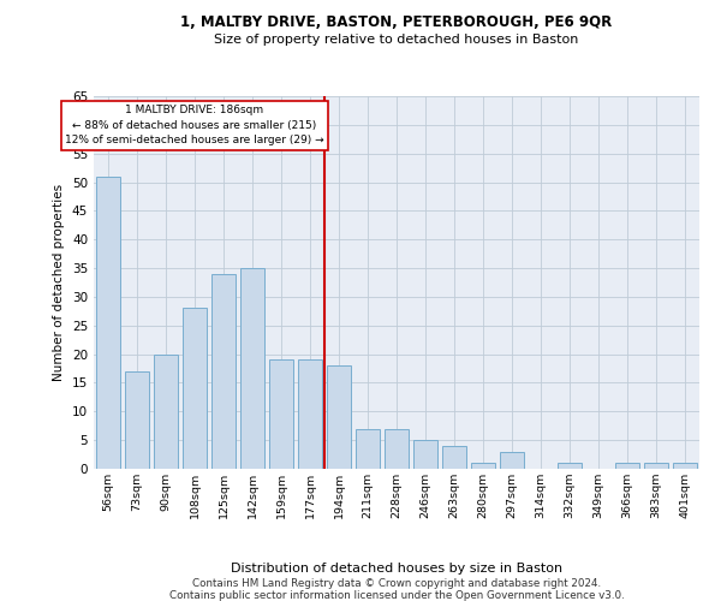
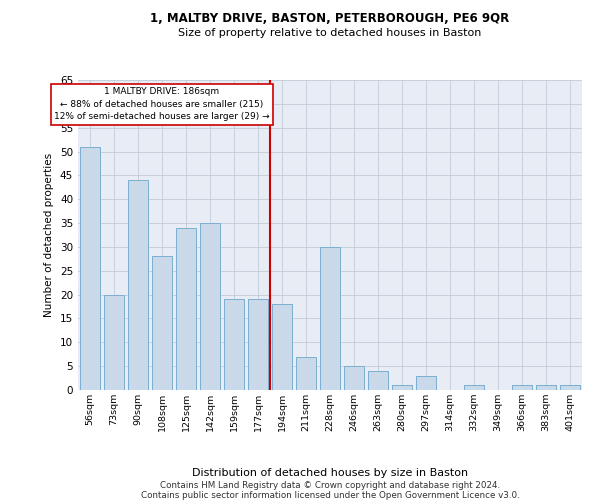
73sqm: 17 -> 20
90sqm: 20 -> 44
228sqm: 7 -> 30
